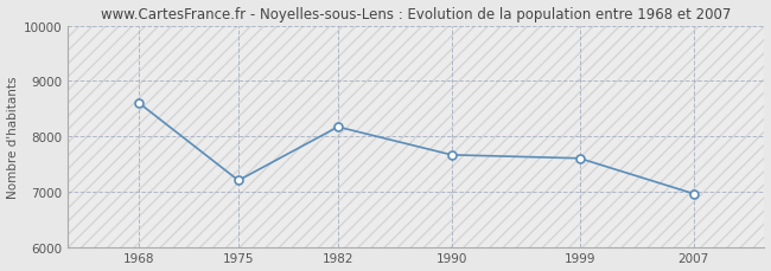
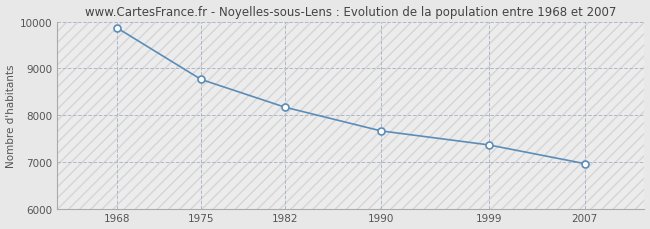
1968: 8600 -> 9860
1975: 7200 -> 8760
1999: 7600 -> 7360
